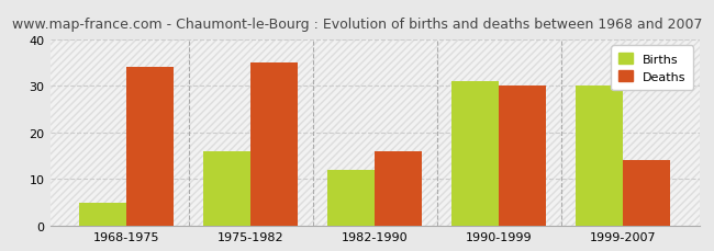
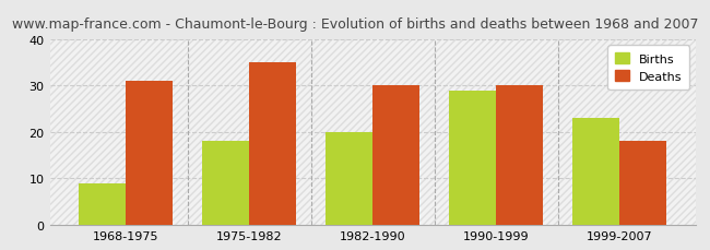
Births/1968-1975: 5 -> 9
Deaths/1968-1975: 34 -> 31
Births/1975-1982: 16 -> 18
Births/1982-1990: 12 -> 20
Deaths/1982-1990: 16 -> 30
Births/1990-1999: 31 -> 29
Births/1999-2007: 30 -> 23
Deaths/1999-2007: 14 -> 18
